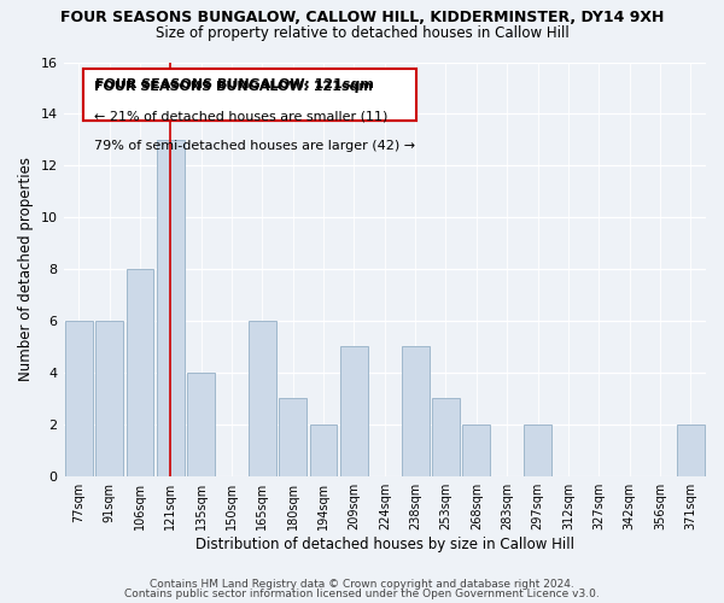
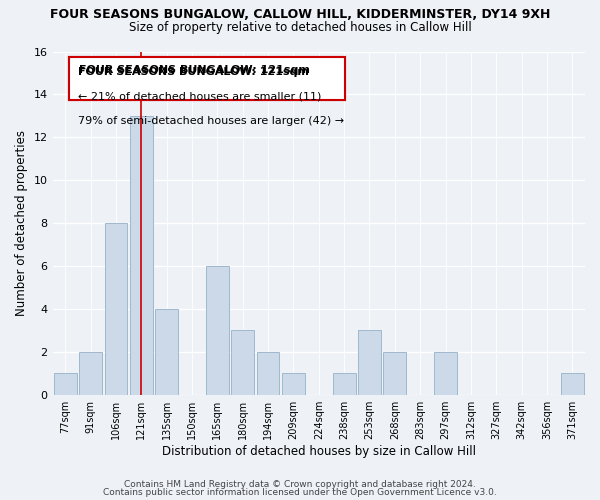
77sqm: 6 -> 1
91sqm: 6 -> 2
209sqm: 5 -> 1
238sqm: 5 -> 1
371sqm: 2 -> 1
